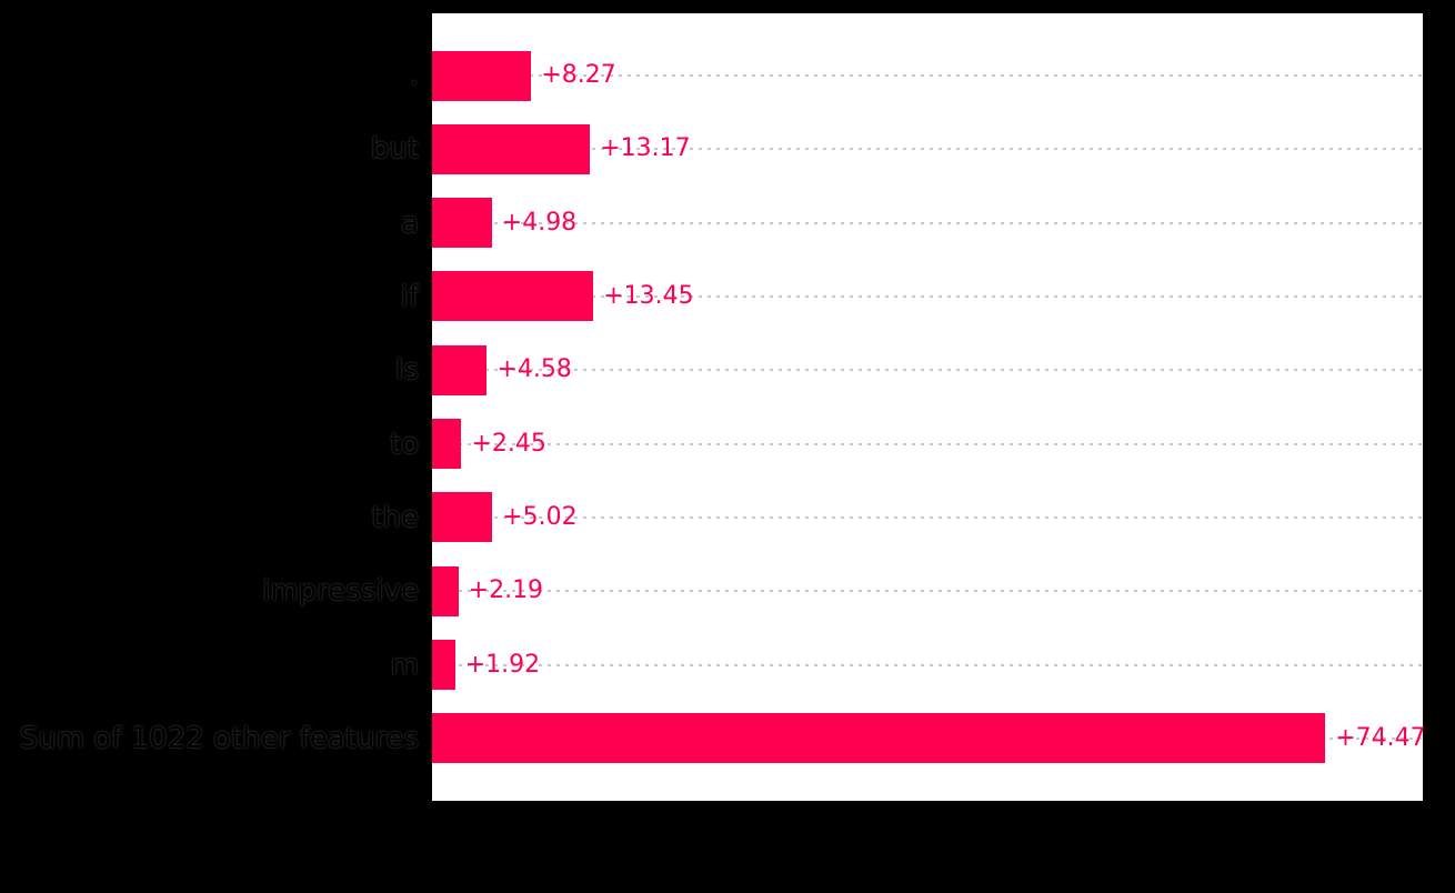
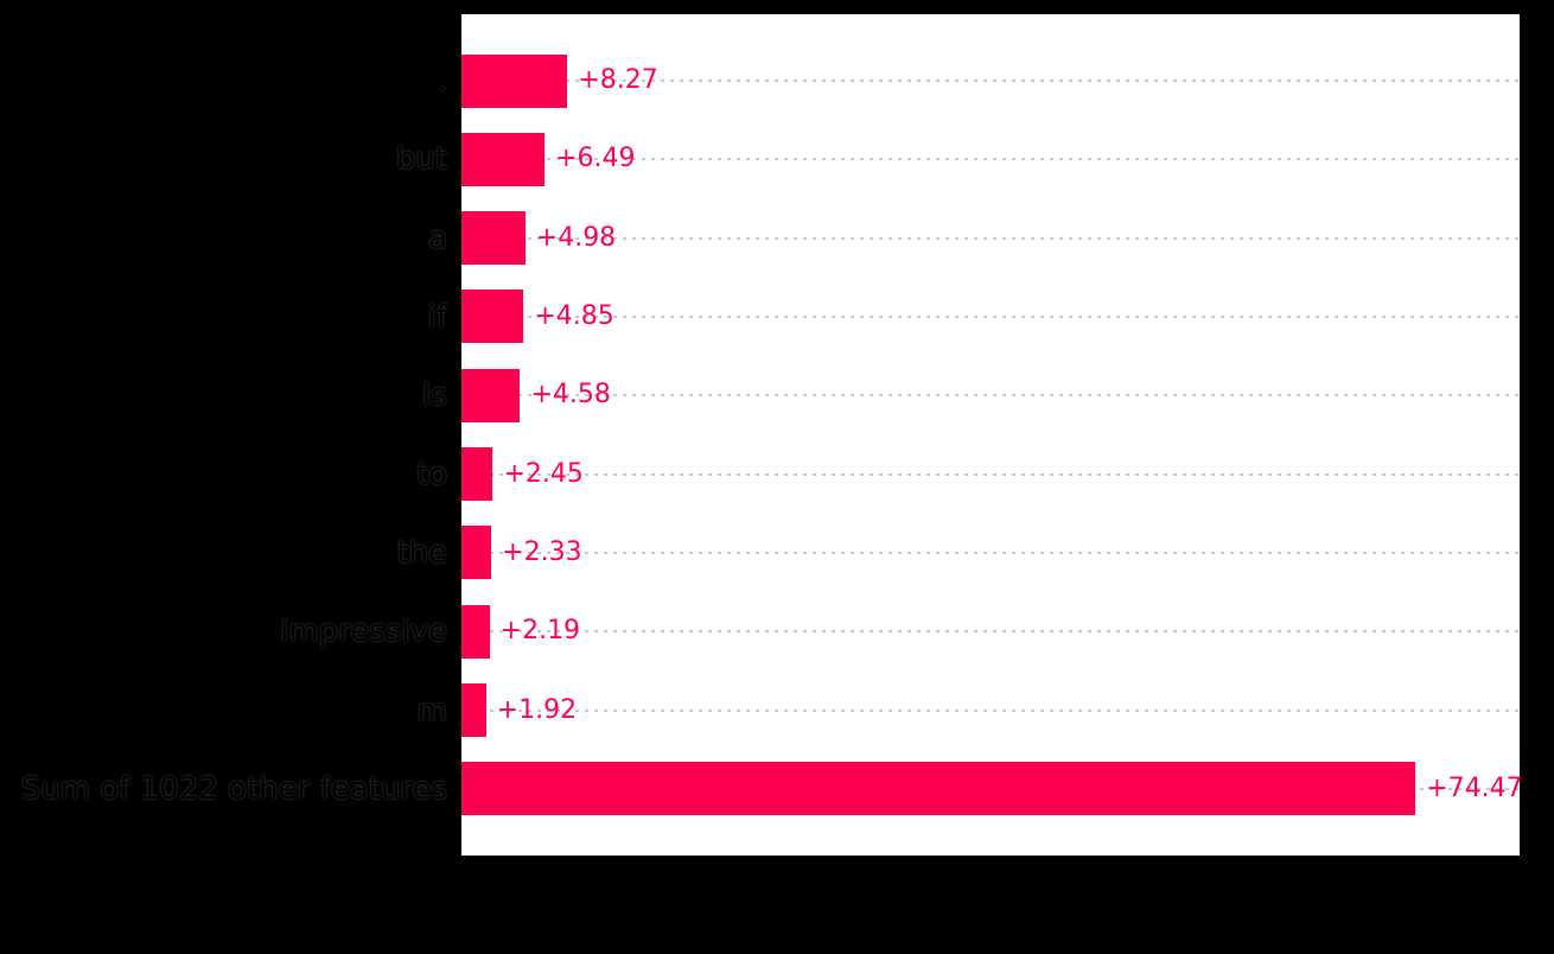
but: +13.17 -> +6.49
if: +13.45 -> +4.85
the: +5.02 -> +2.33
